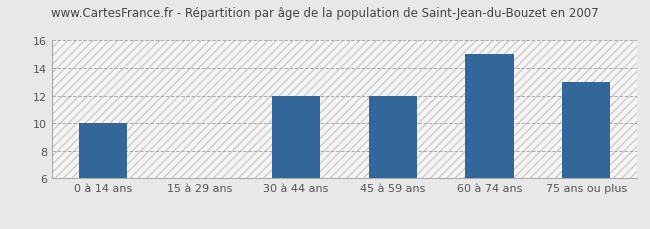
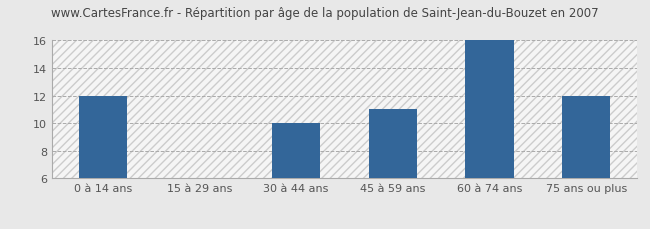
0 à 14 ans: 10.0 -> 12.0
30 à 44 ans: 12.0 -> 10.0
45 à 59 ans: 12.0 -> 11.0
60 à 74 ans: 15.0 -> 16.0
75 ans ou plus: 13.0 -> 12.0
